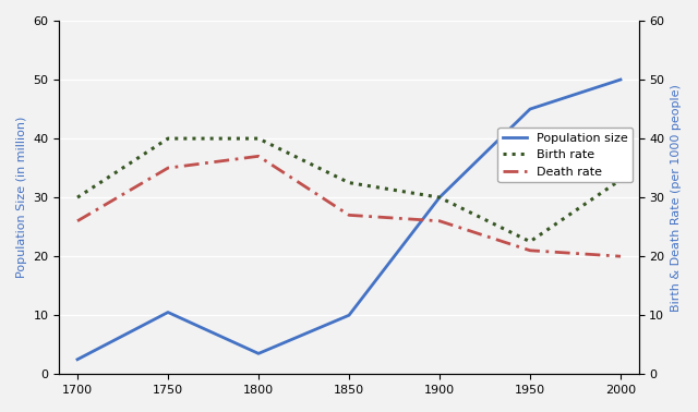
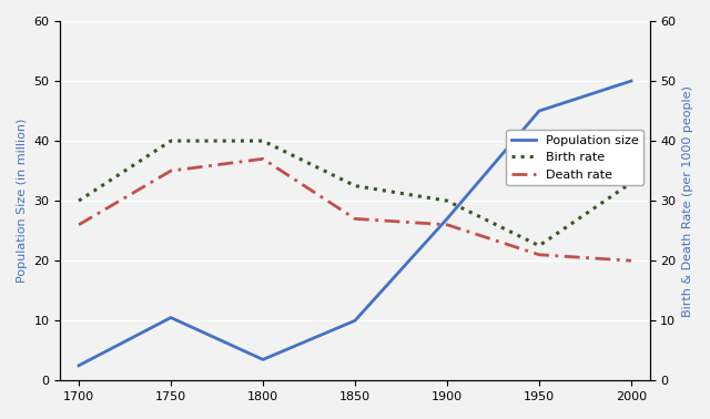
Population size/1900: 30.0 -> 27.0
